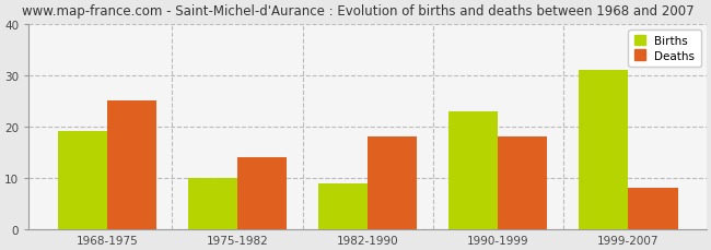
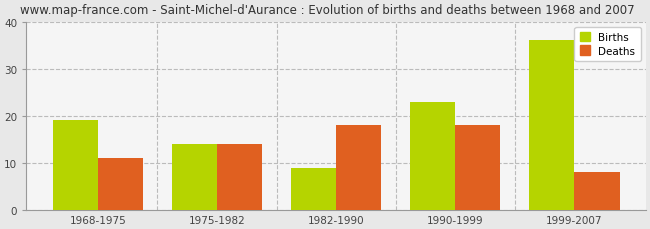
Deaths/1968-1975: 25 -> 11
Births/1975-1982: 10 -> 14
Births/1999-2007: 31 -> 36
